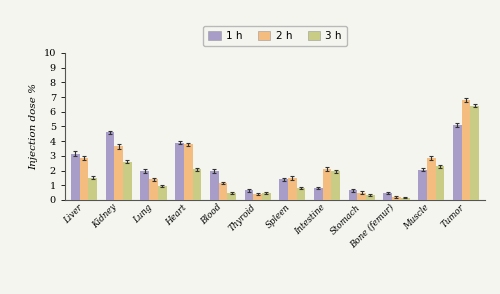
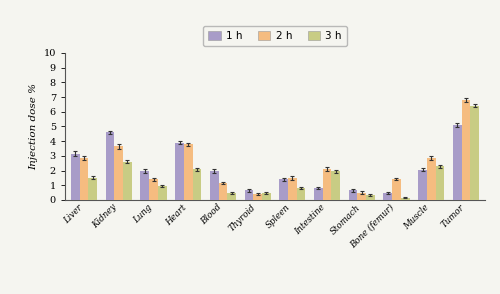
2 h/Bone (femur): 0.2 -> 1.4
